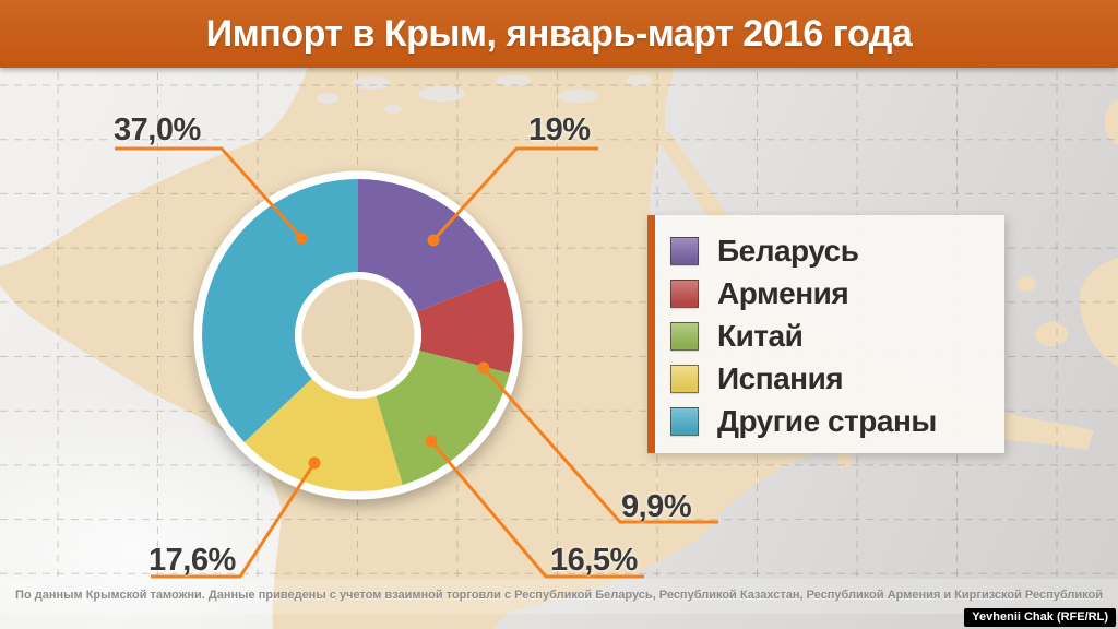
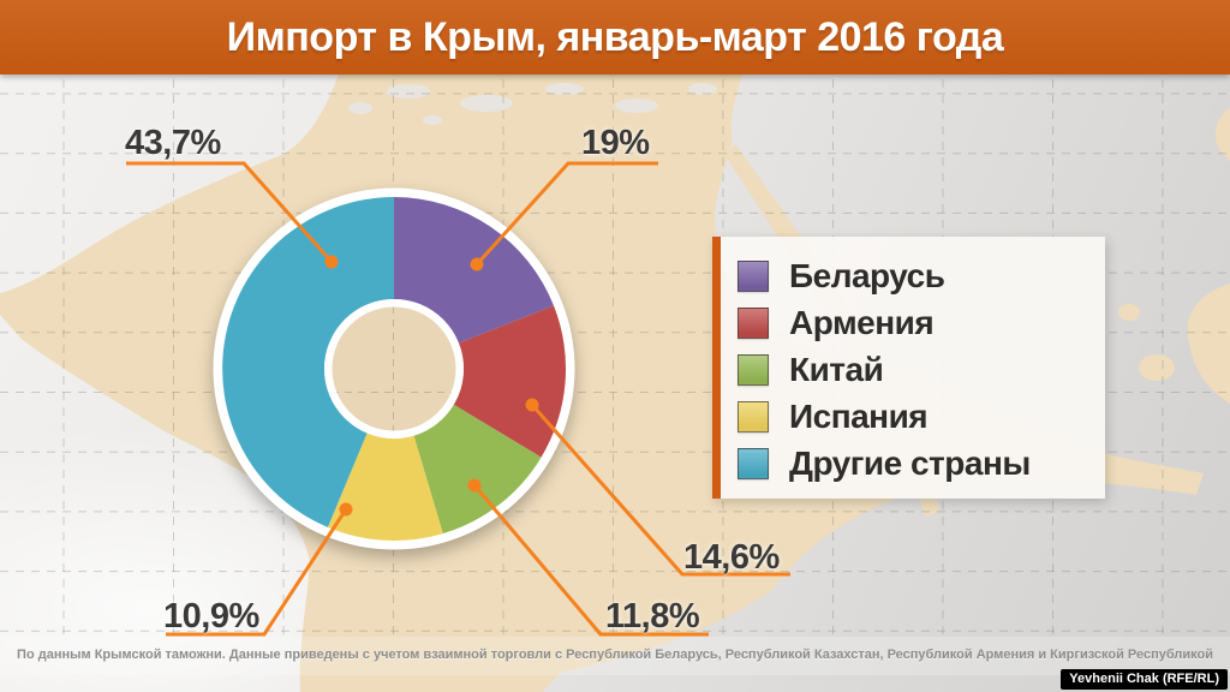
Армения: 9,9% -> 14,6%
Китай: 16,5% -> 11,8%
Испания: 17,6% -> 10,9%
Другие страны: 37,0% -> 43,7%
